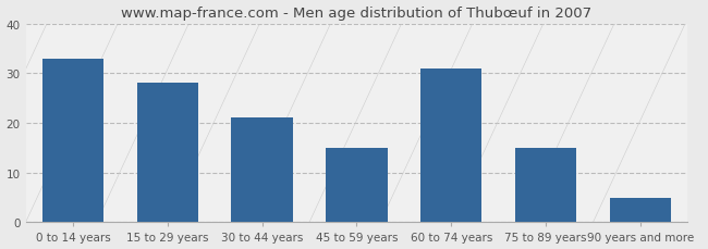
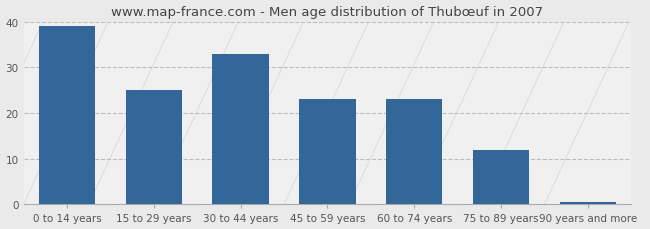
0 to 14 years: 33.0 -> 39.0
15 to 29 years: 28.0 -> 25.0
30 to 44 years: 21.0 -> 33.0
45 to 59 years: 15.0 -> 23.0
60 to 74 years: 31.0 -> 23.0
75 to 89 years: 15.0 -> 12.0
90 years and more: 5.0 -> 0.5
